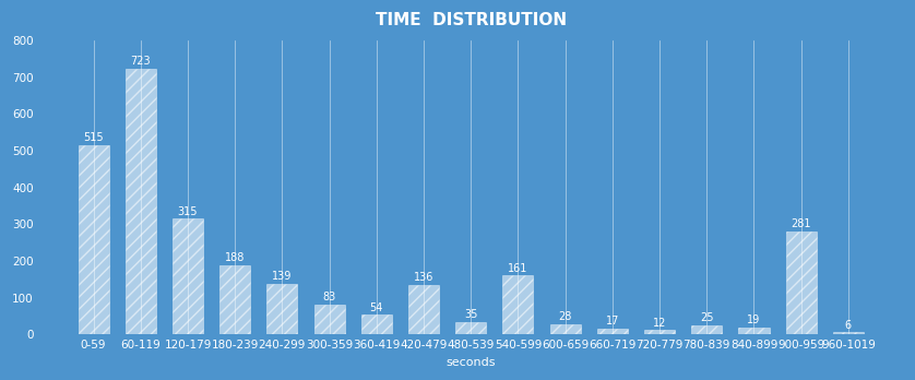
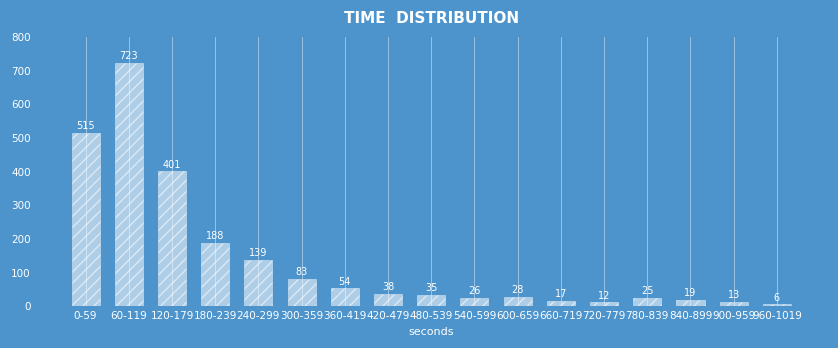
120-179: 315 -> 401
420-479: 136 -> 38
540-599: 161 -> 26
900-959: 281 -> 13
